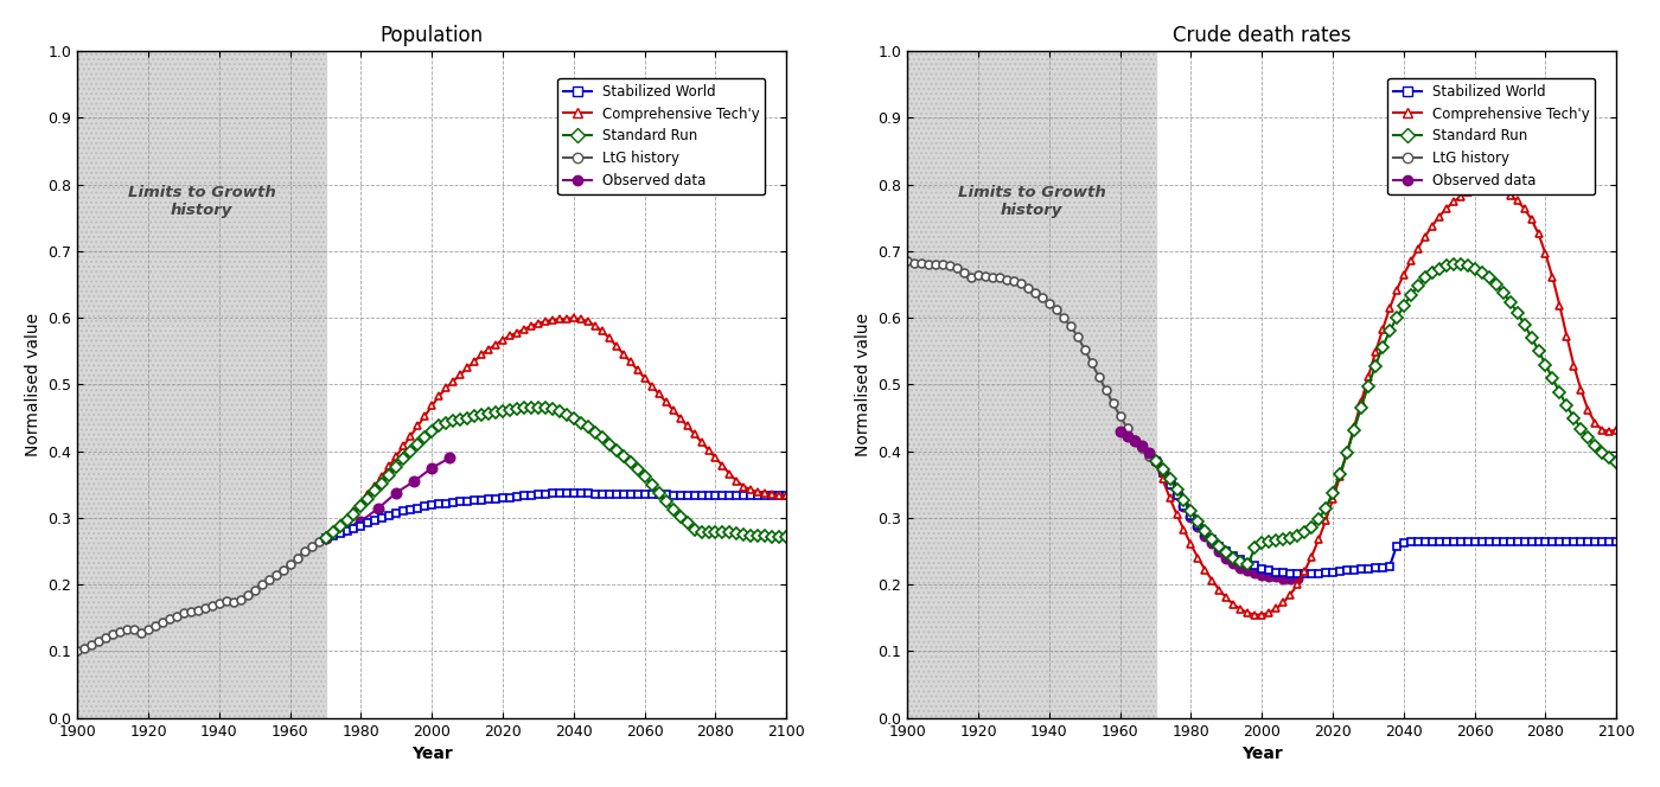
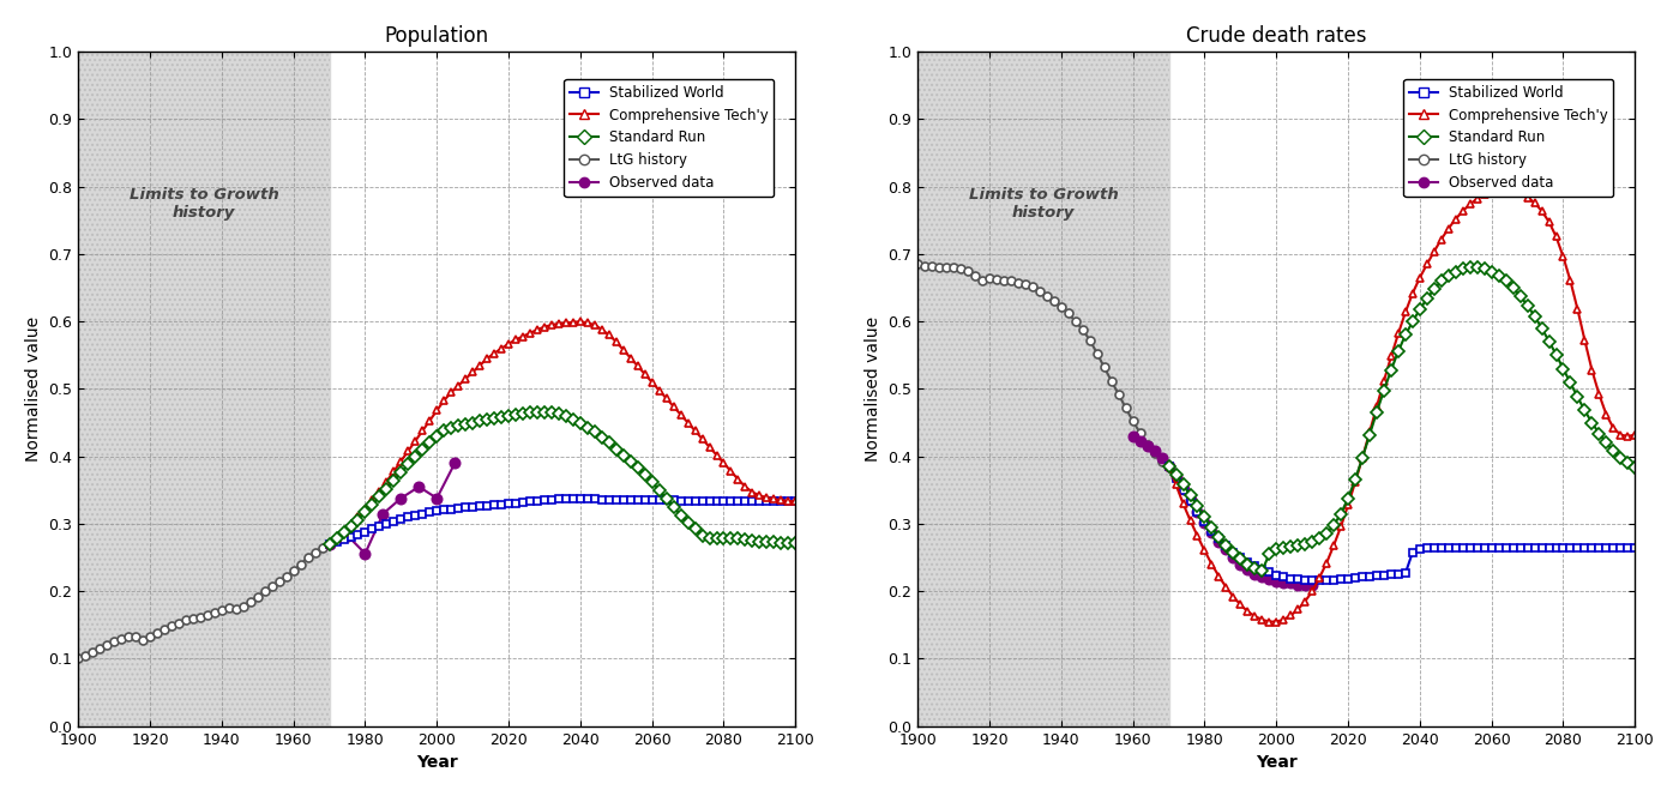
Population/Observed data/1980: 0.295 -> 0.256
Population/Observed data/2000: 0.375 -> 0.338
